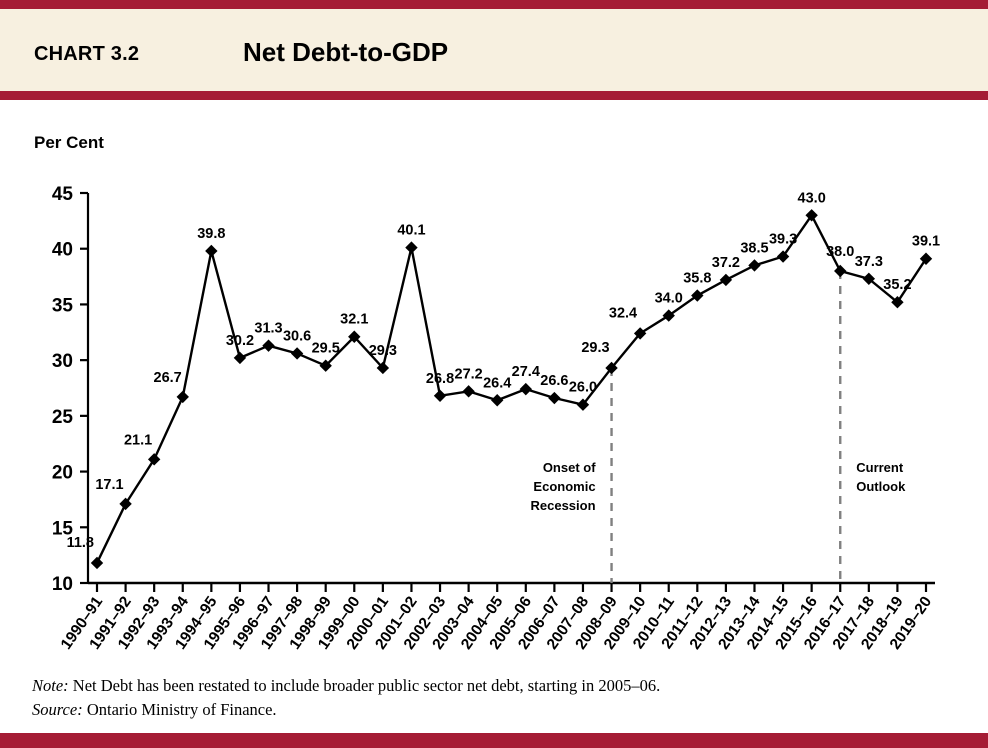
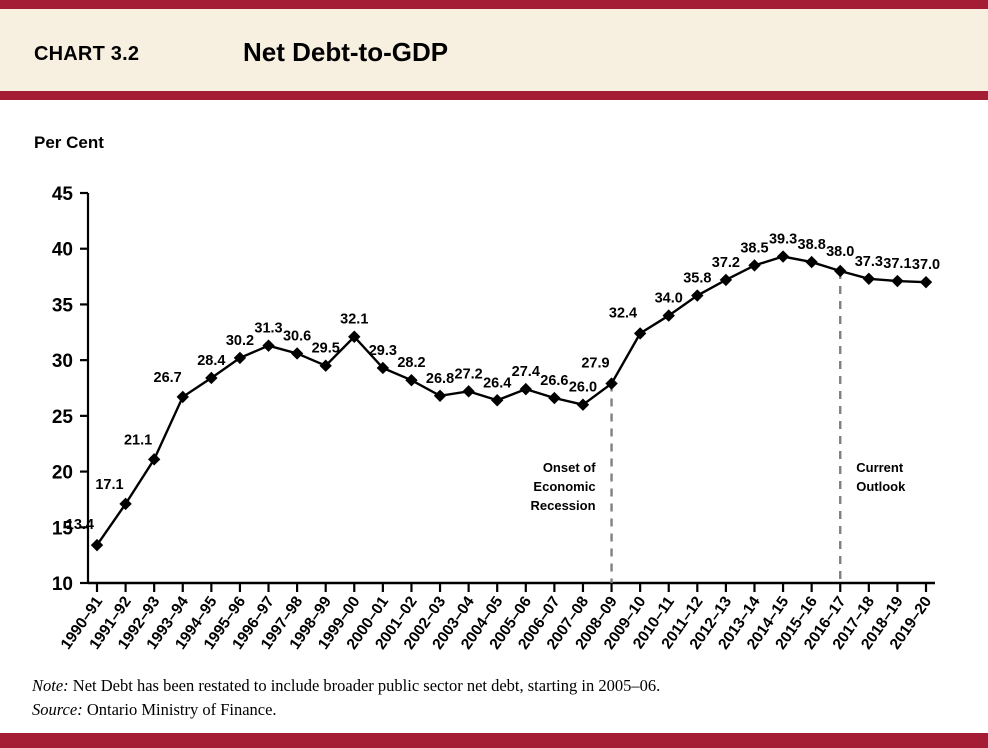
1990–91: 11.8 -> 13.4
1994–95: 39.8 -> 28.4
2001–02: 40.1 -> 28.2
2008–09: 29.3 -> 27.9
2015–16: 43.0 -> 38.8
2018–19: 35.2 -> 37.1
2019–20: 39.1 -> 37.0
